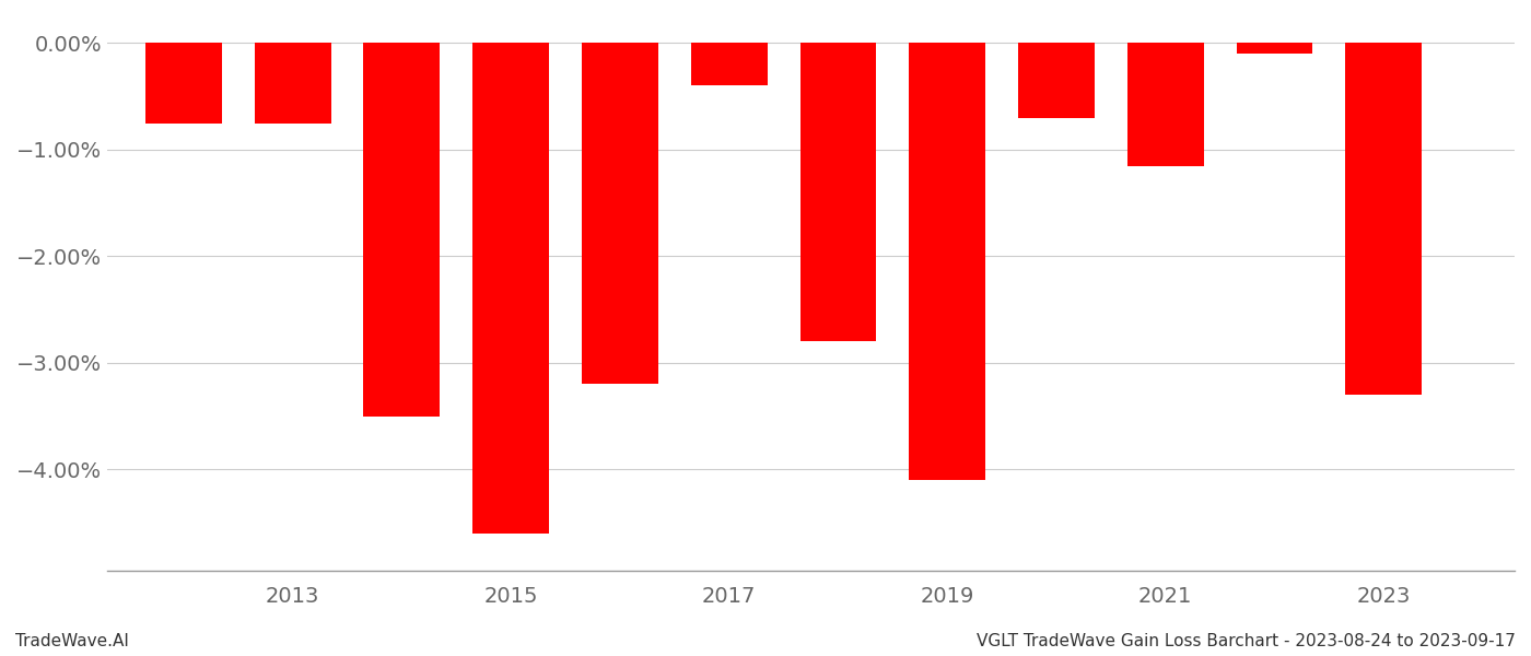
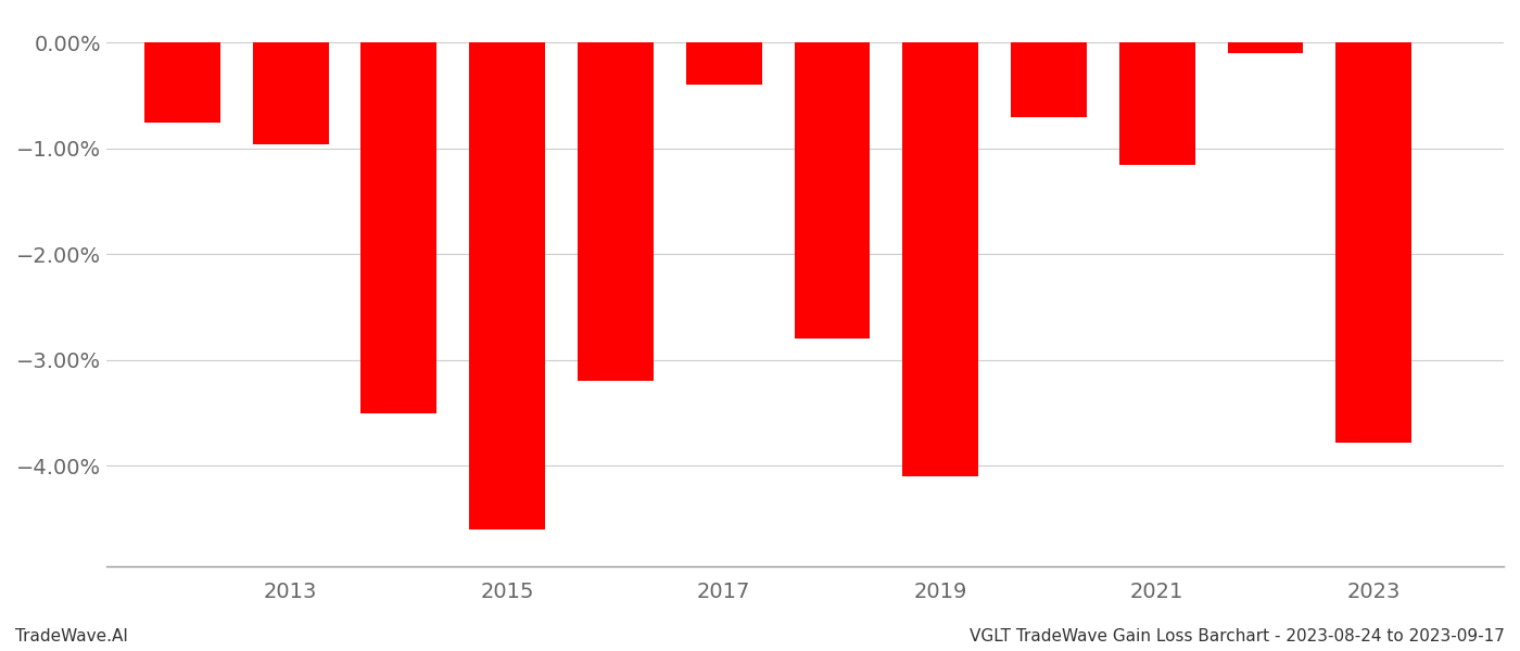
2013: -0.75% -> -0.96%
2023: -3.30% -> -3.78%
